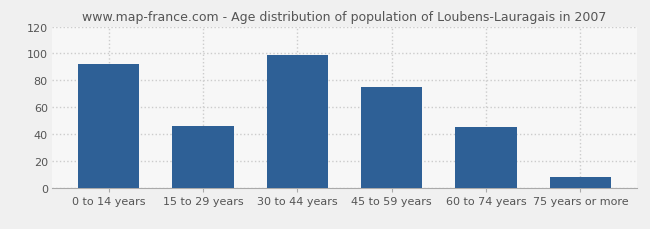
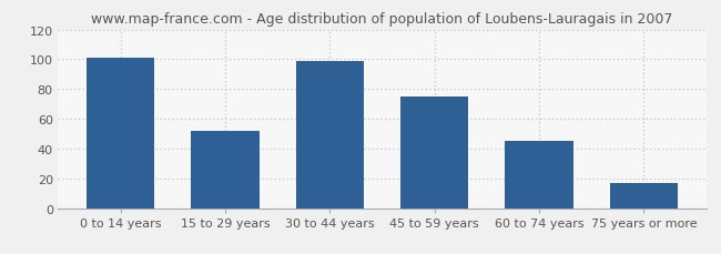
0 to 14 years: 92 -> 101
15 to 29 years: 46 -> 52
75 years or more: 8 -> 17
